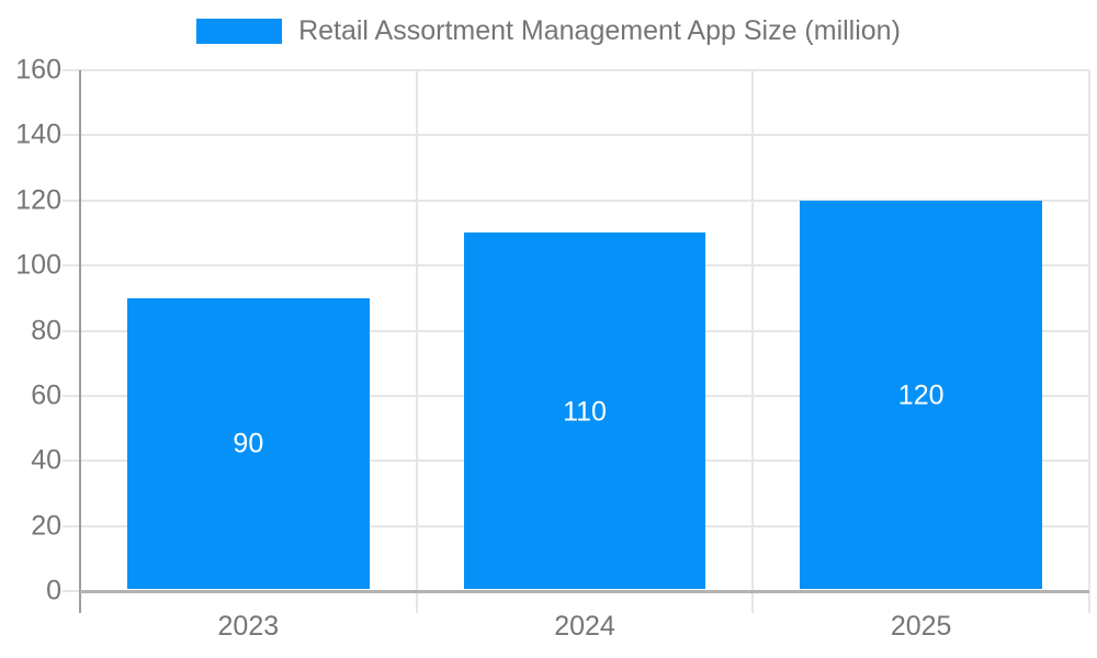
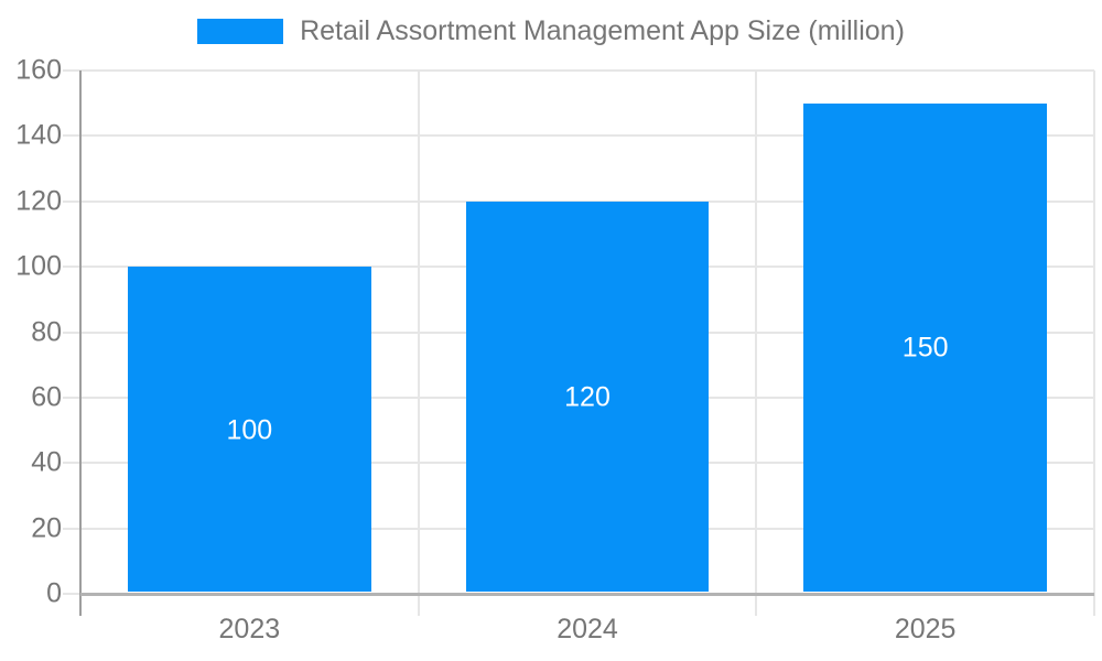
2023: 90 -> 100
2024: 110 -> 120
2025: 120 -> 150
